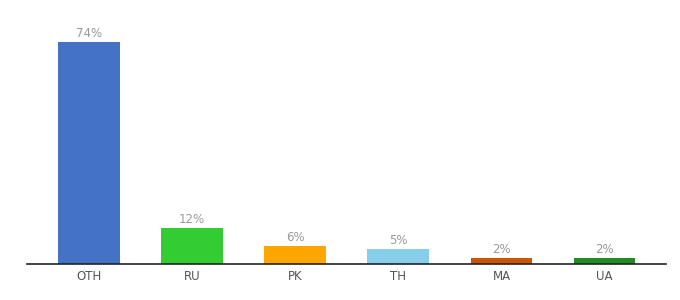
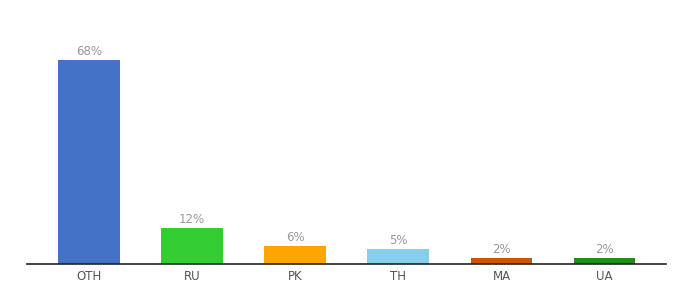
OTH: 74% -> 68%
